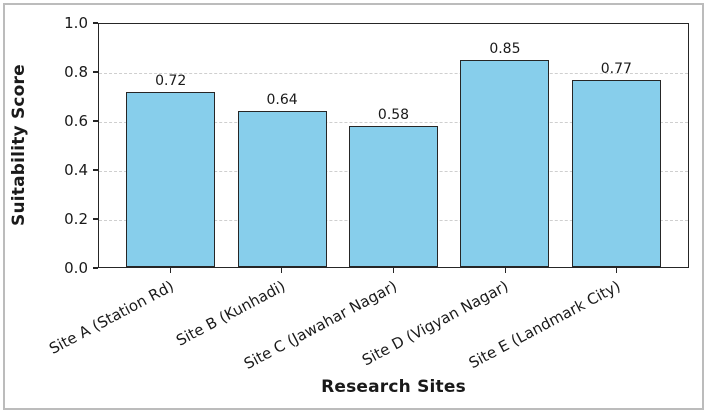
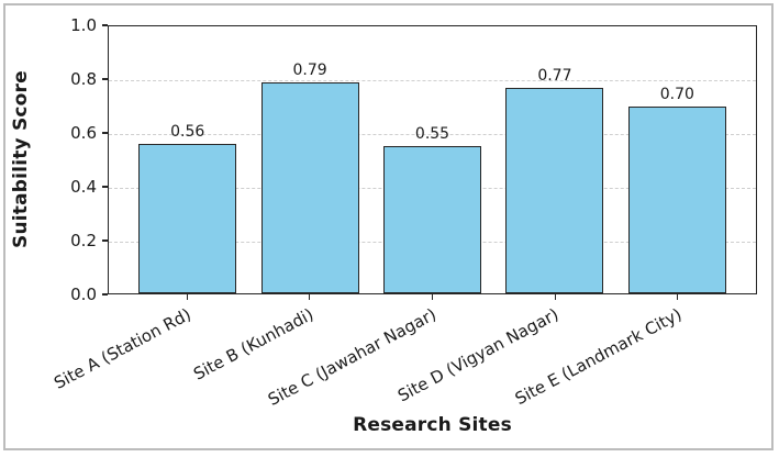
Site A (Station Rd): 0.72 -> 0.56
Site B (Kunhadi): 0.64 -> 0.79
Site C (Jawahar Nagar): 0.58 -> 0.55
Site D (Vigyan Nagar): 0.85 -> 0.77
Site E (Landmark City): 0.77 -> 0.70
